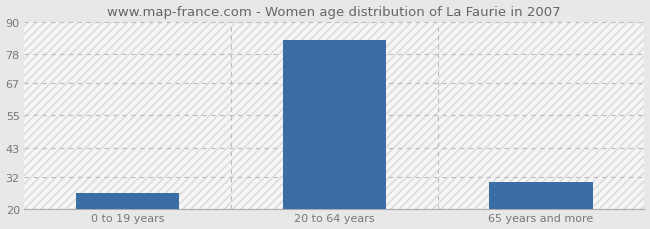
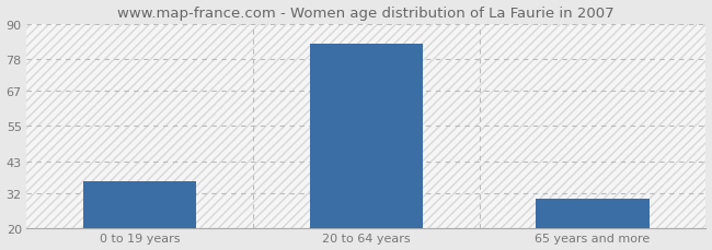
0 to 19 years: 26 -> 36
